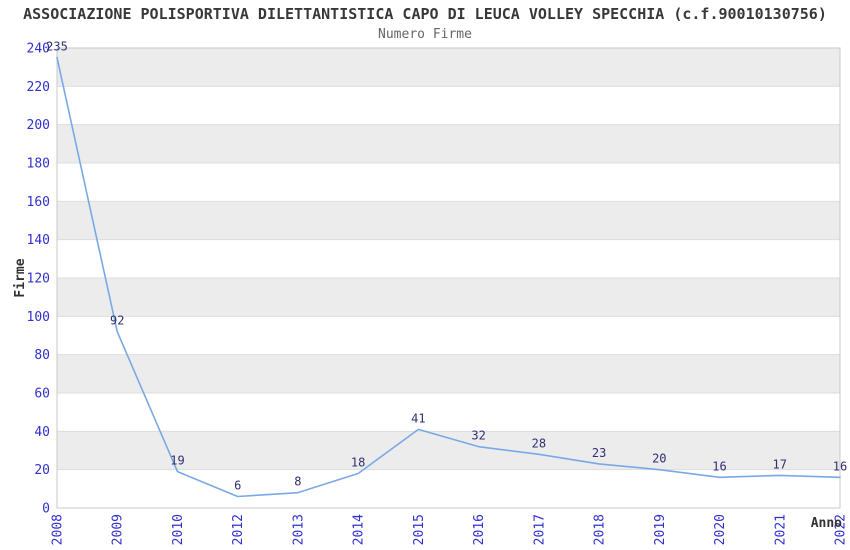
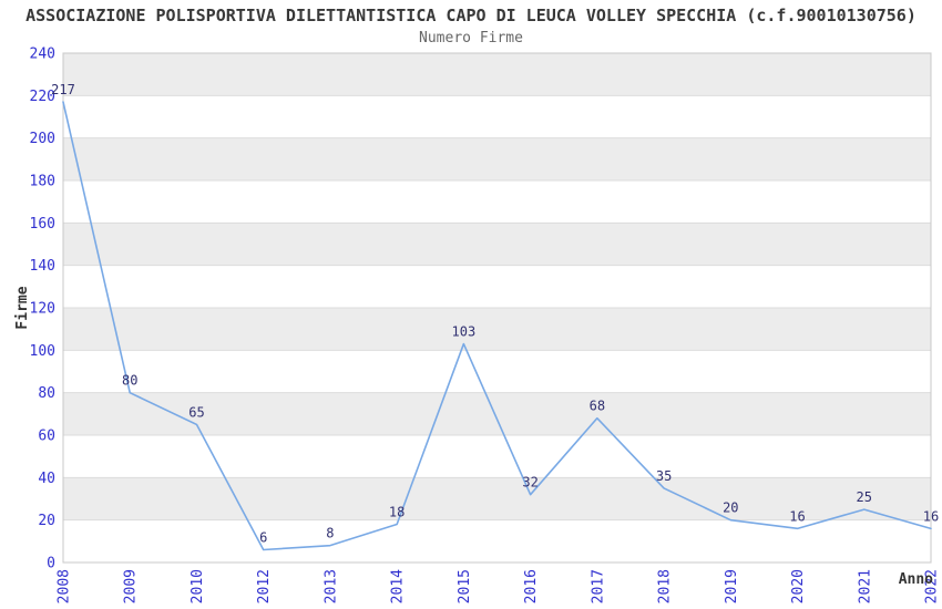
2008: 235 -> 217
2009: 92 -> 80
2010: 19 -> 65
2015: 41 -> 103
2017: 28 -> 68
2018: 23 -> 35
2021: 17 -> 25
